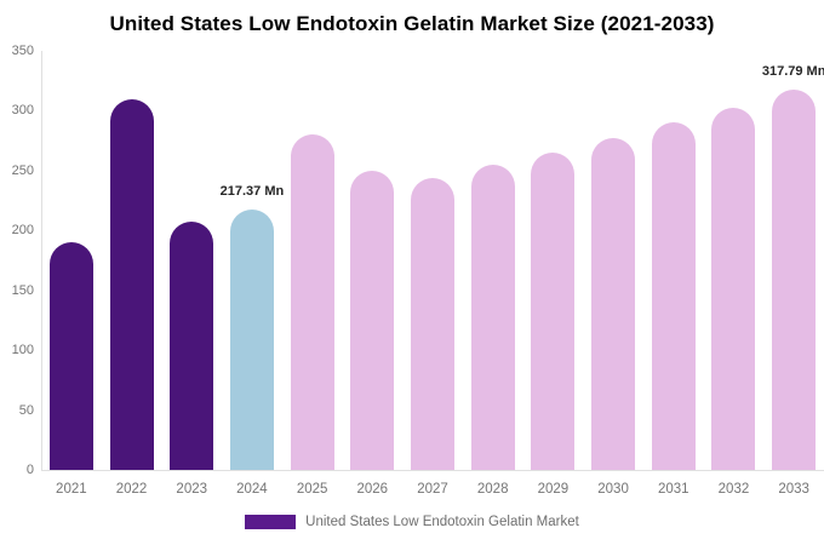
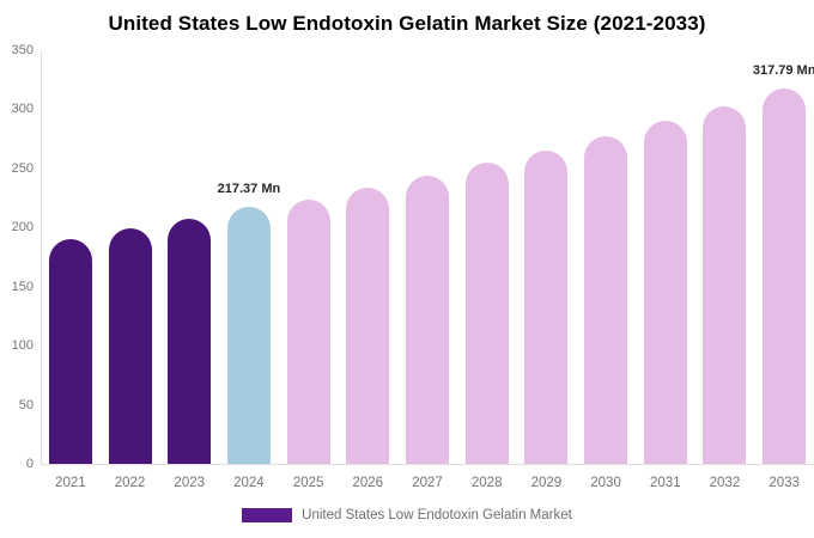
2022: 310 -> 200
2025: 280 -> 220
2026: 250 -> 230
